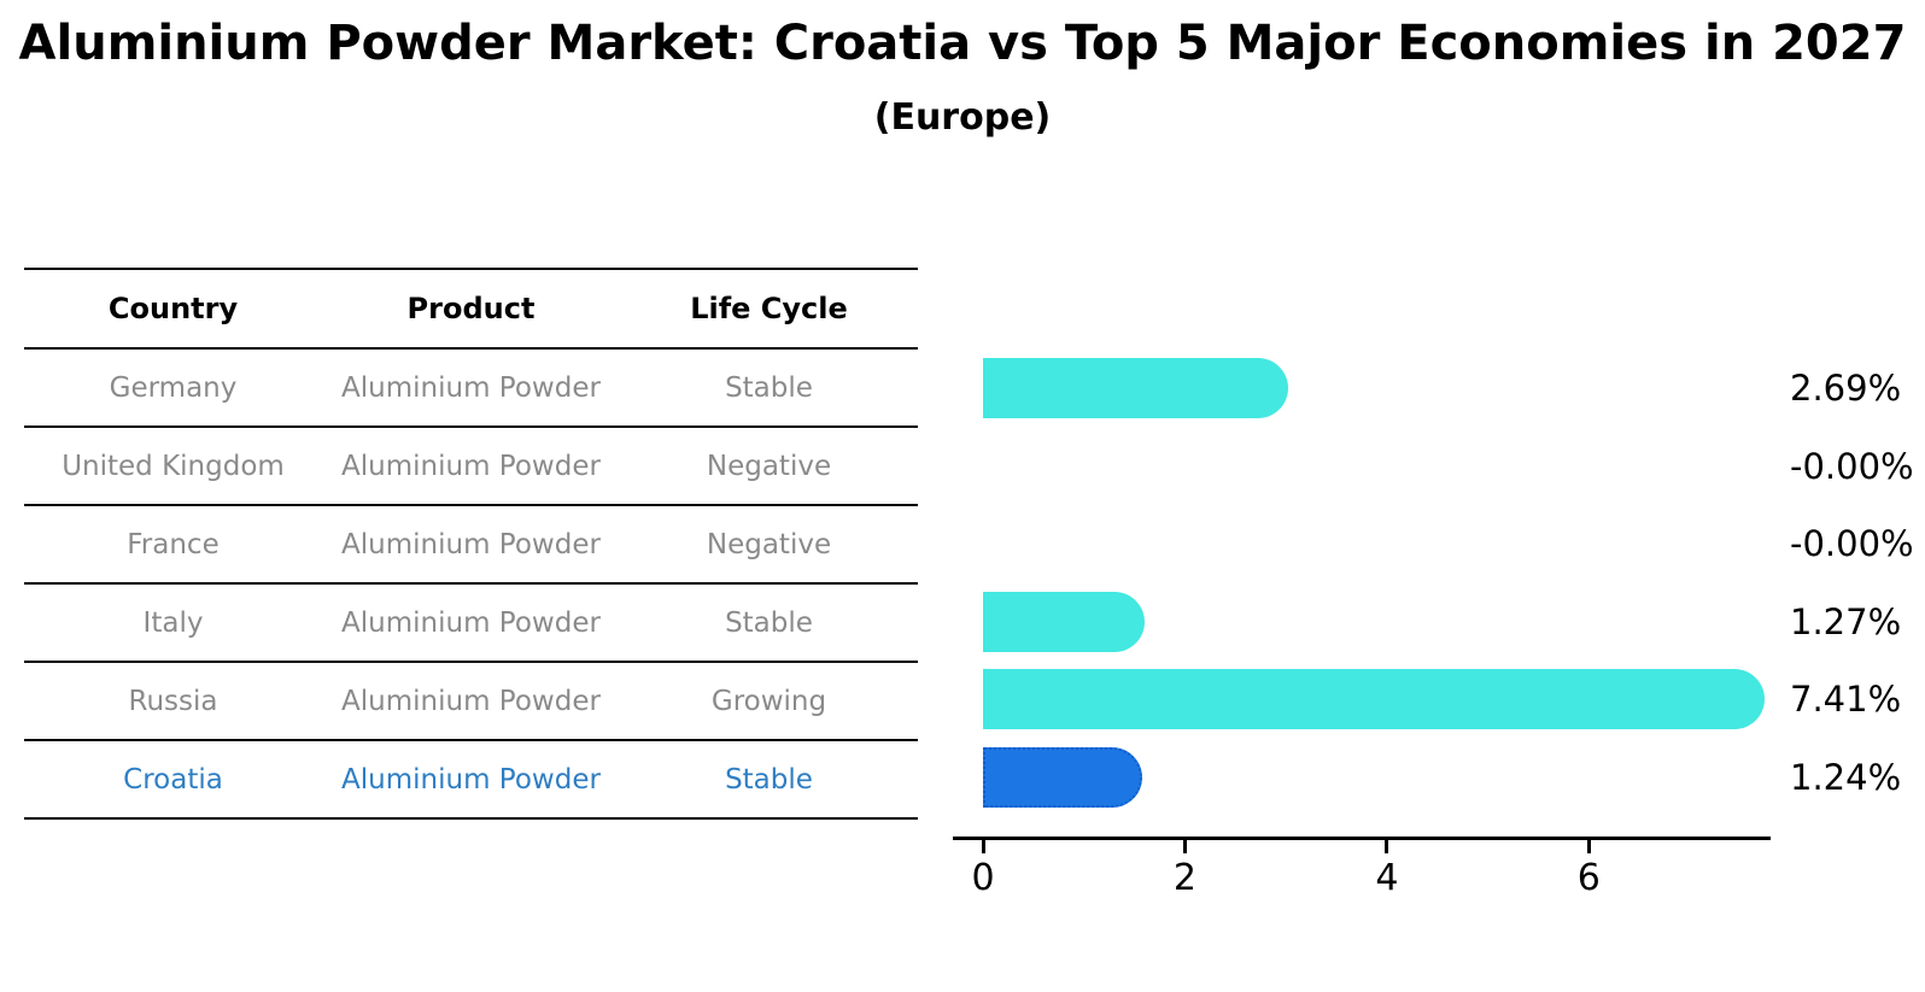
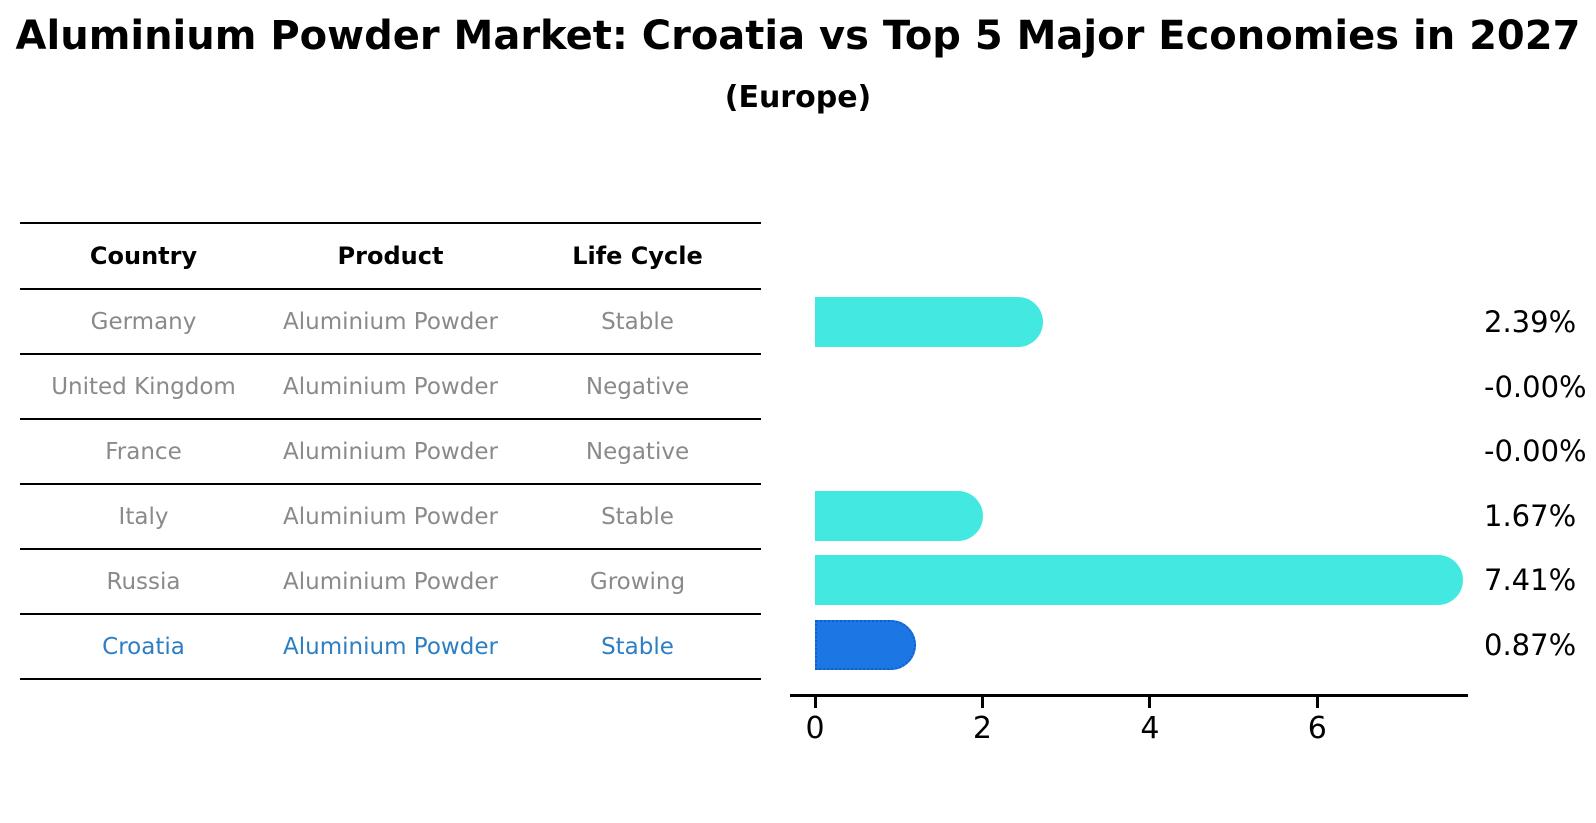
Germany: 2.69% -> 2.39%
Italy: 1.27% -> 1.67%
Croatia: 1.24% -> 0.87%
